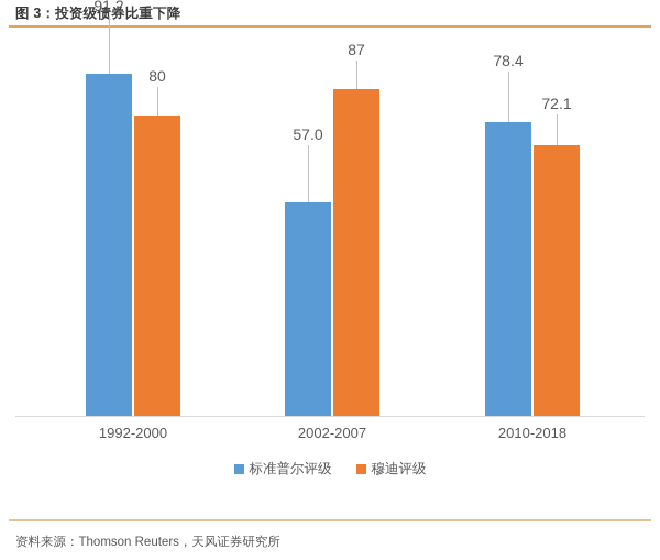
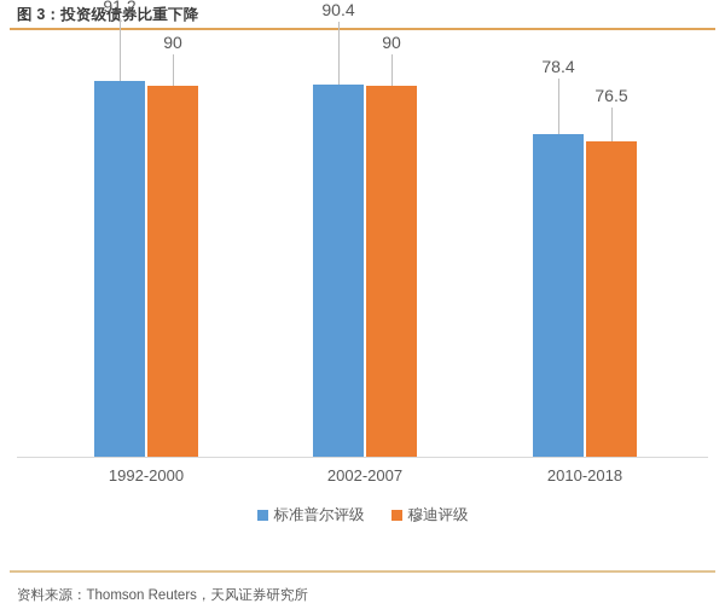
穆迪评级/1992-2000: 80 -> 90
标准普尔评级/2002-2007: 57.0 -> 90.4
穆迪评级/2002-2007: 87 -> 90
穆迪评级/2010-2018: 72.1 -> 76.5
